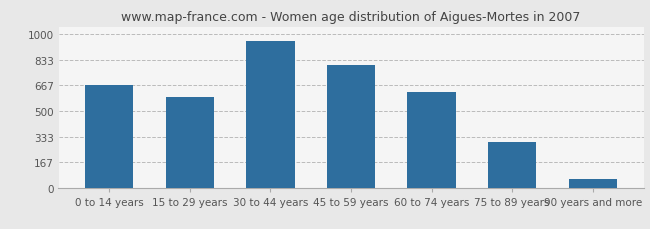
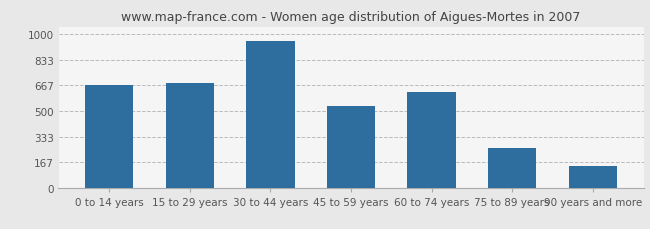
15 to 29 years: 590 -> 680
45 to 59 years: 800 -> 530
75 to 89 years: 300 -> 260
90 years and more: 60 -> 140
